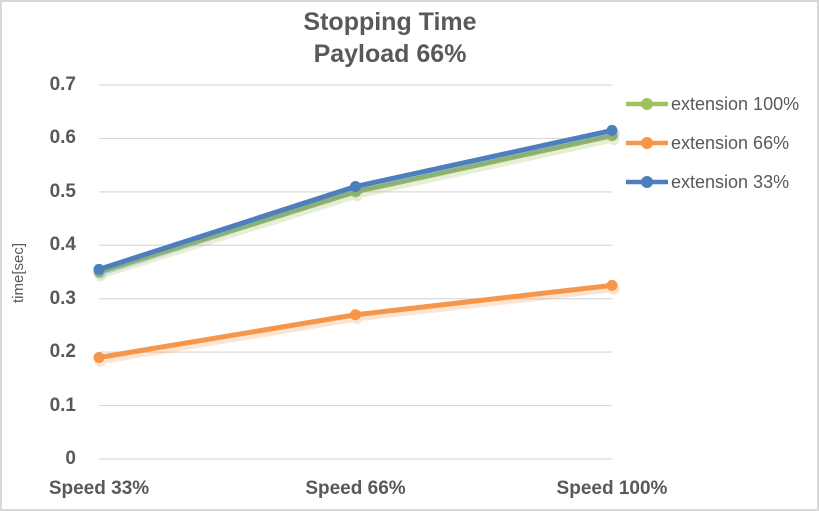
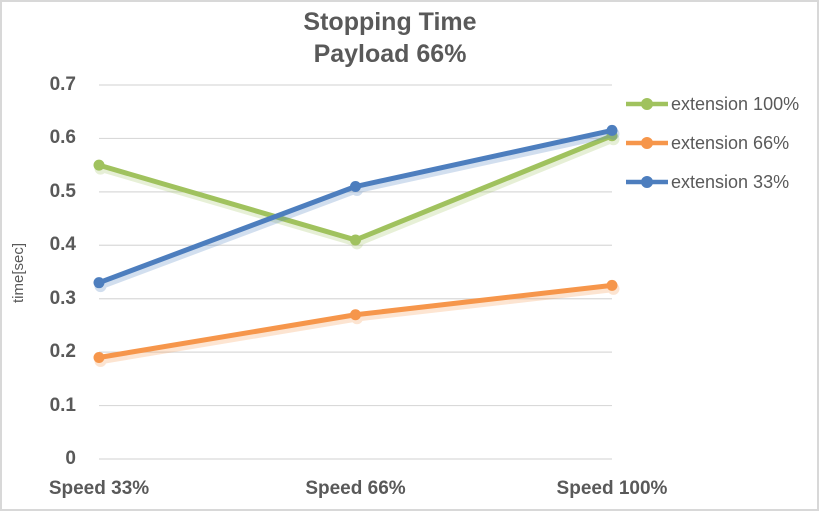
extension 100%/Speed 33%: 0.35 -> 0.55
extension 33%/Speed 33%: 0.35 -> 0.33
extension 100%/Speed 66%: 0.50 -> 0.41
